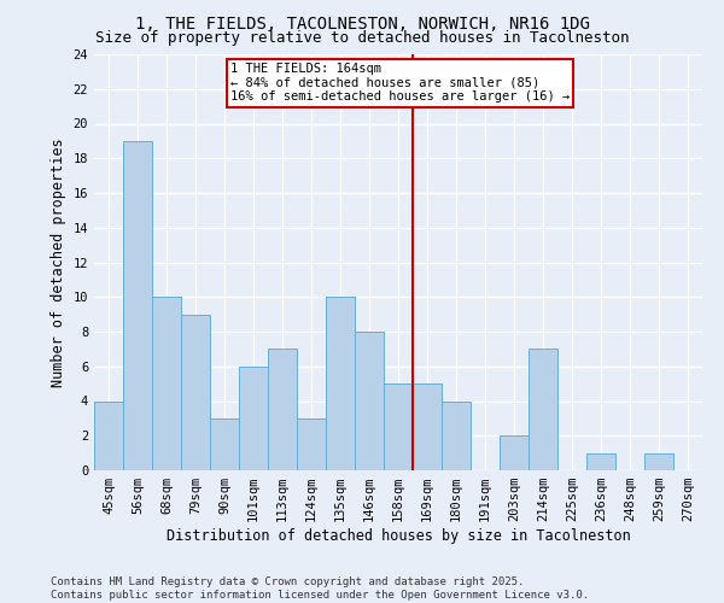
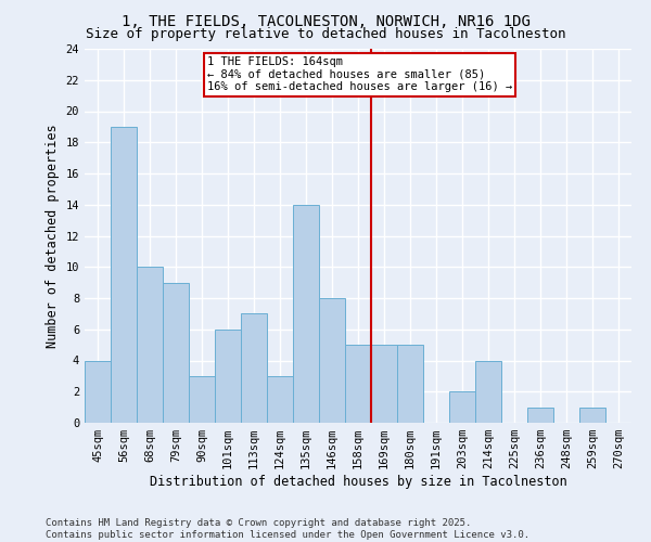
135sqm: 10 -> 14
180sqm: 4 -> 5
214sqm: 7 -> 4
